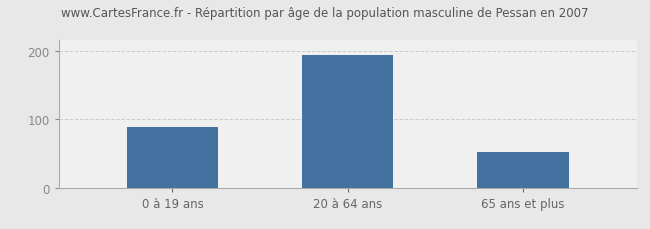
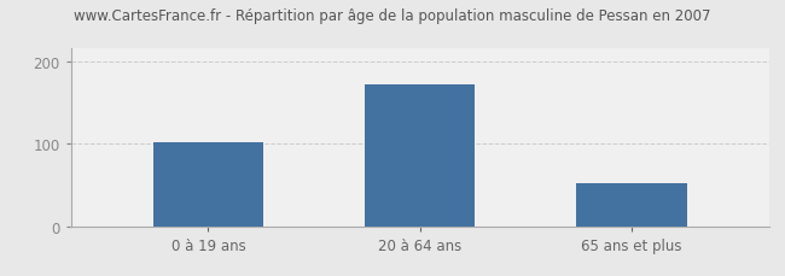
0 à 19 ans: 88 -> 102
20 à 64 ans: 194 -> 172
